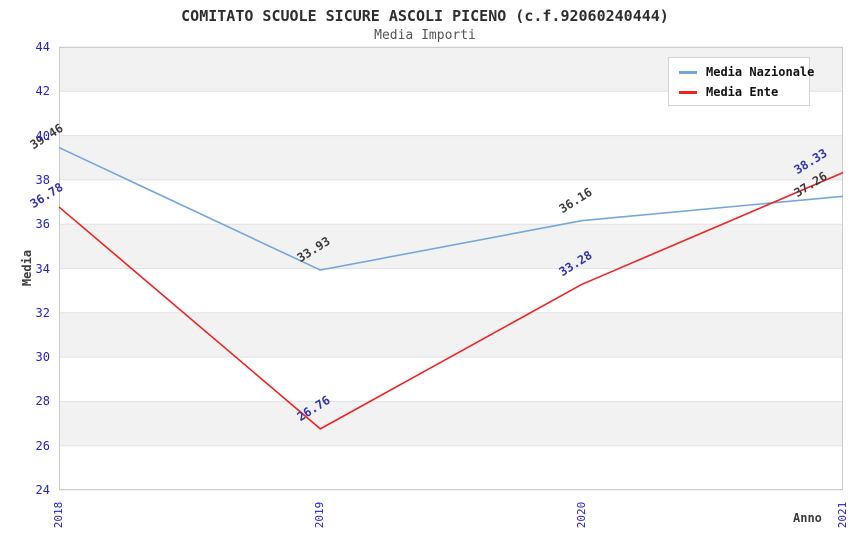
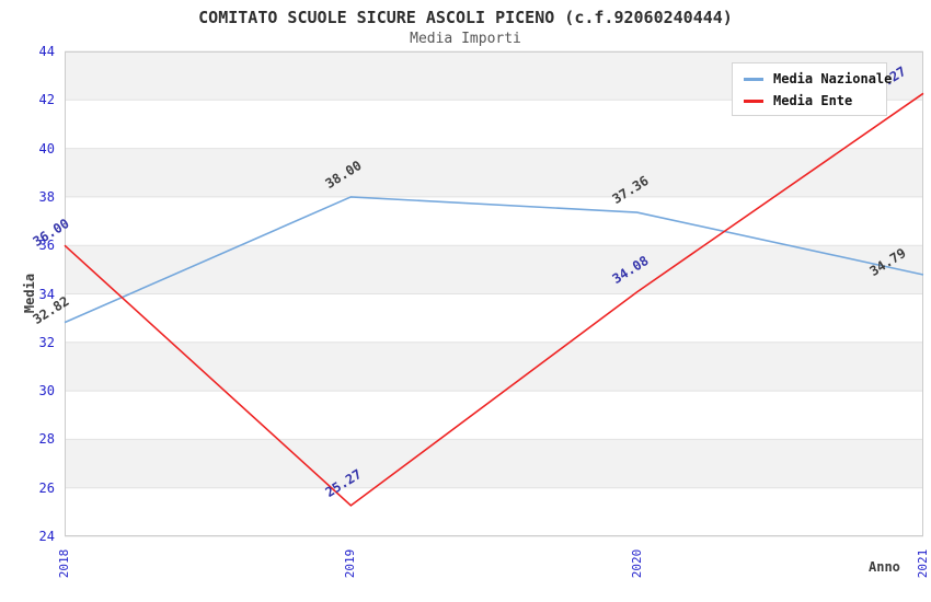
Media Nazionale/2018: 39.46 -> 32.82
Media Ente/2018: 36.78 -> 36.00
Media Nazionale/2019: 33.93 -> 38.00
Media Ente/2019: 26.76 -> 25.27
Media Nazionale/2020: 36.16 -> 37.36
Media Ente/2020: 33.28 -> 34.08
Media Nazionale/2021: 37.26 -> 34.79
Media Ente/2021: 38.33 -> 42.27
